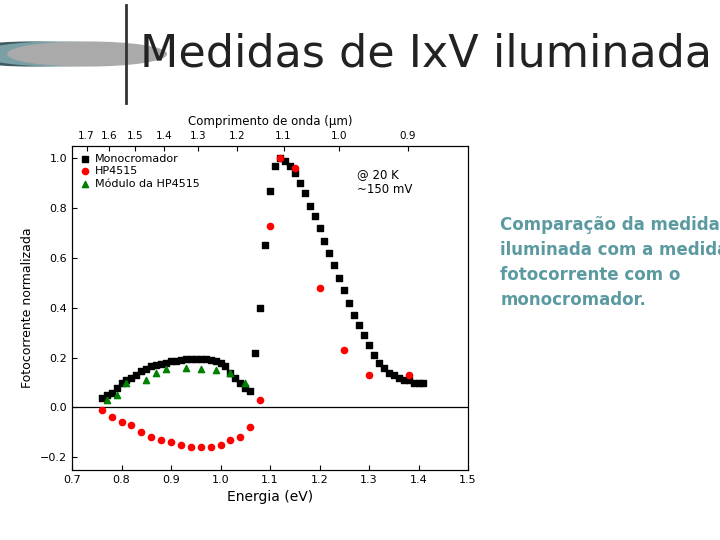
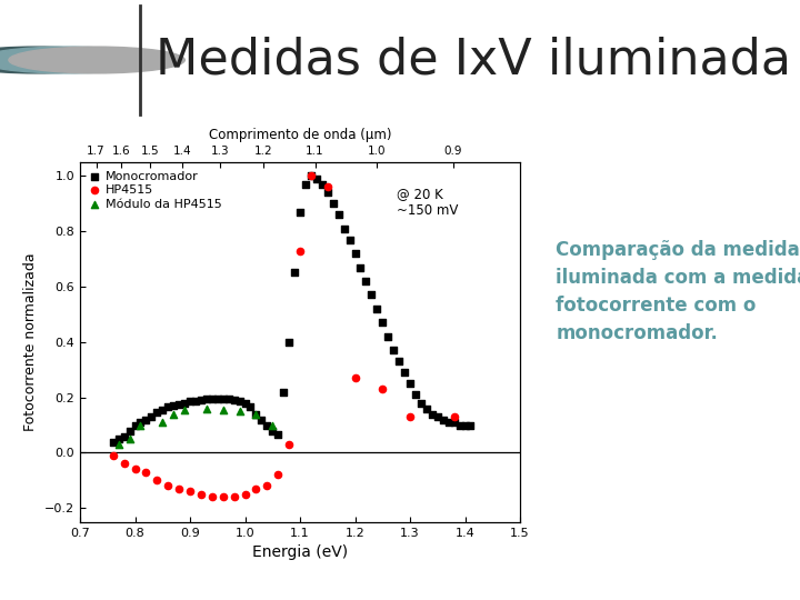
HP4515/1.2: 0.48 -> 0.27
